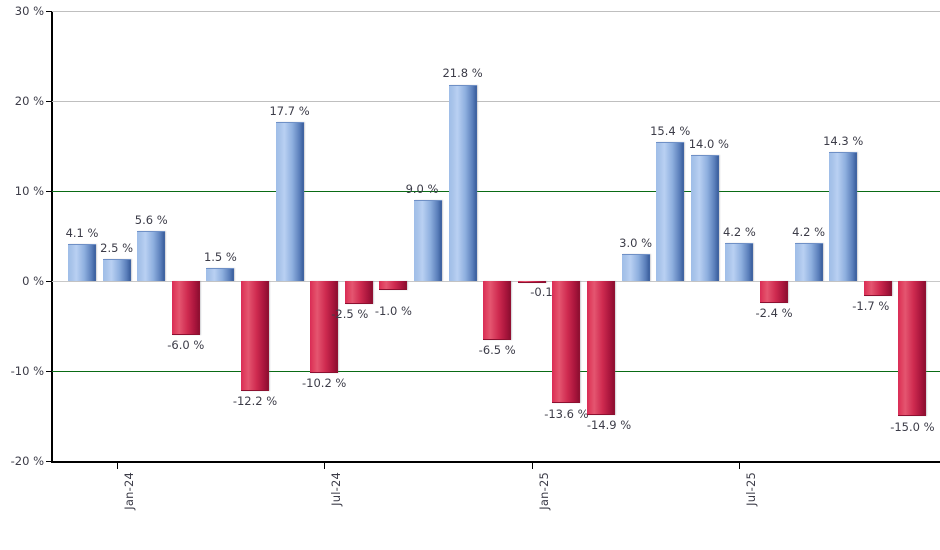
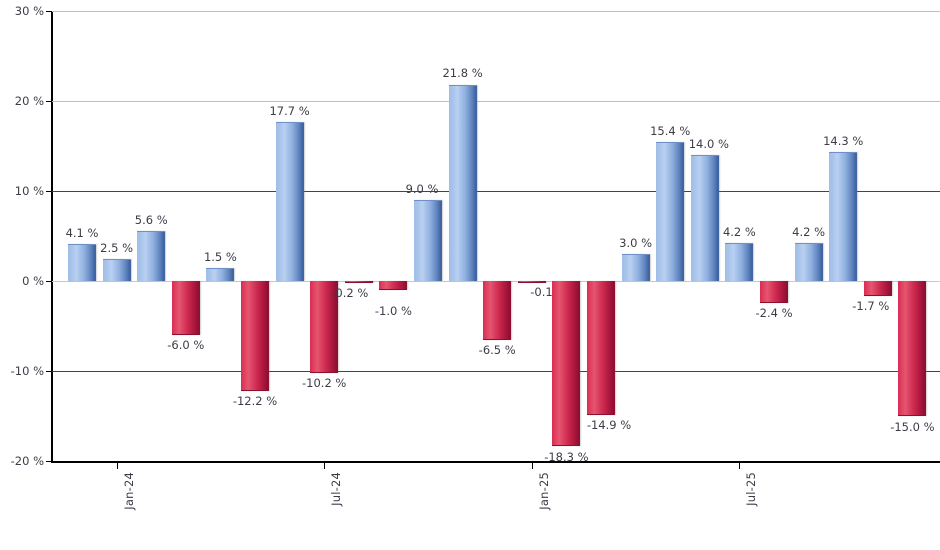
Jul-24: -2.5 -> -0.2
Jan-25: -13.6 -> -18.3
